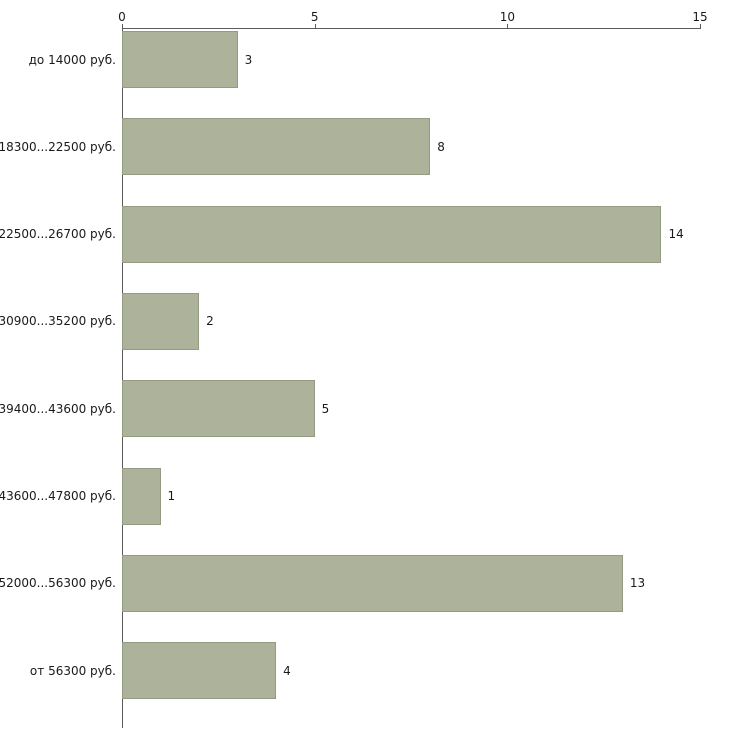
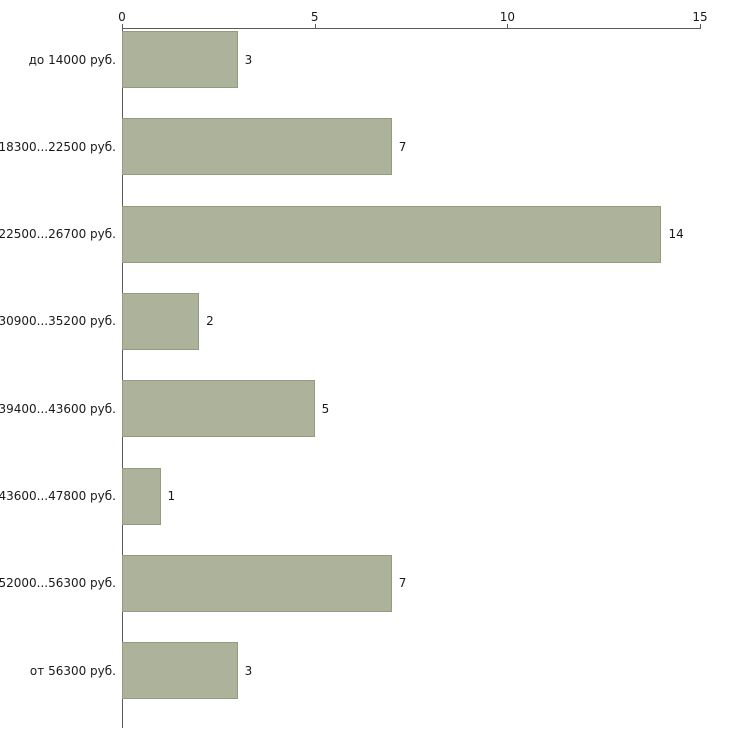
18300...22500 руб.: 8 -> 7
52000...56300 руб.: 13 -> 7
от 56300 руб.: 4 -> 3
